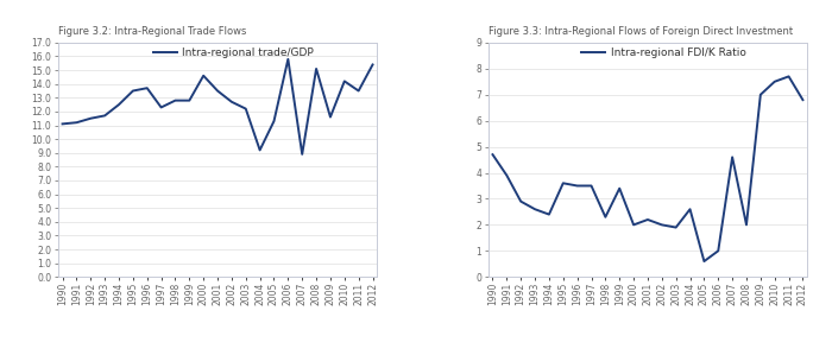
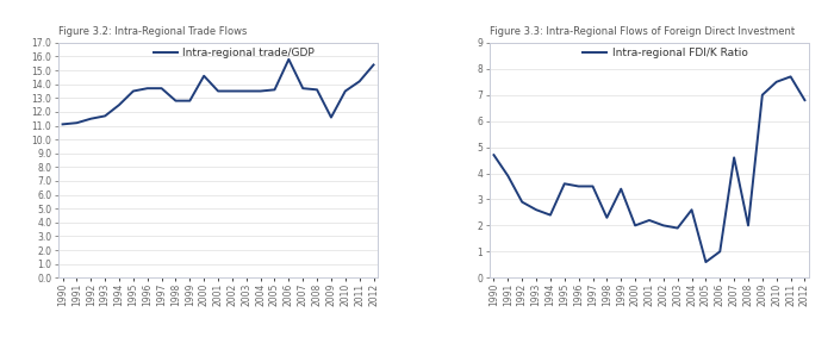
Figure 3.2: Intra-Regional Trade Flows/1997: 12.3 -> 13.7
Figure 3.2: Intra-Regional Trade Flows/2002: 12.7 -> 13.5
Figure 3.2: Intra-Regional Trade Flows/2003: 12.2 -> 13.5
Figure 3.2: Intra-Regional Trade Flows/2004: 9.2 -> 13.5
Figure 3.2: Intra-Regional Trade Flows/2005: 11.3 -> 13.6
Figure 3.2: Intra-Regional Trade Flows/2007: 8.9 -> 13.7
Figure 3.2: Intra-Regional Trade Flows/2008: 15.1 -> 13.6
Figure 3.2: Intra-Regional Trade Flows/2010: 14.2 -> 13.5
Figure 3.2: Intra-Regional Trade Flows/2011: 13.5 -> 14.2
